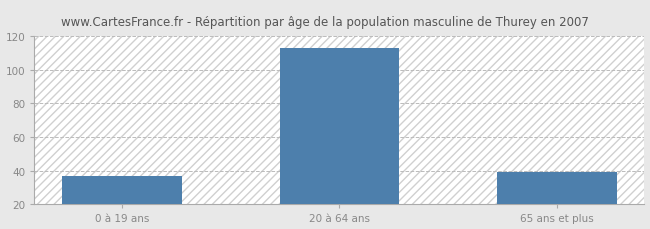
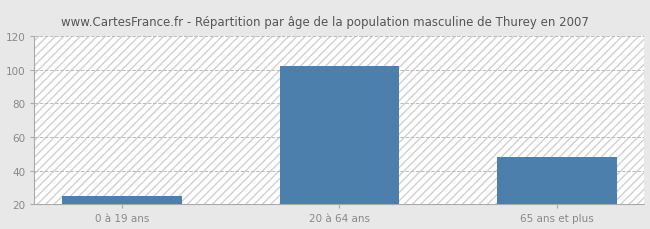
0 à 19 ans: 37 -> 25
20 à 64 ans: 113 -> 102
65 ans et plus: 39 -> 48
